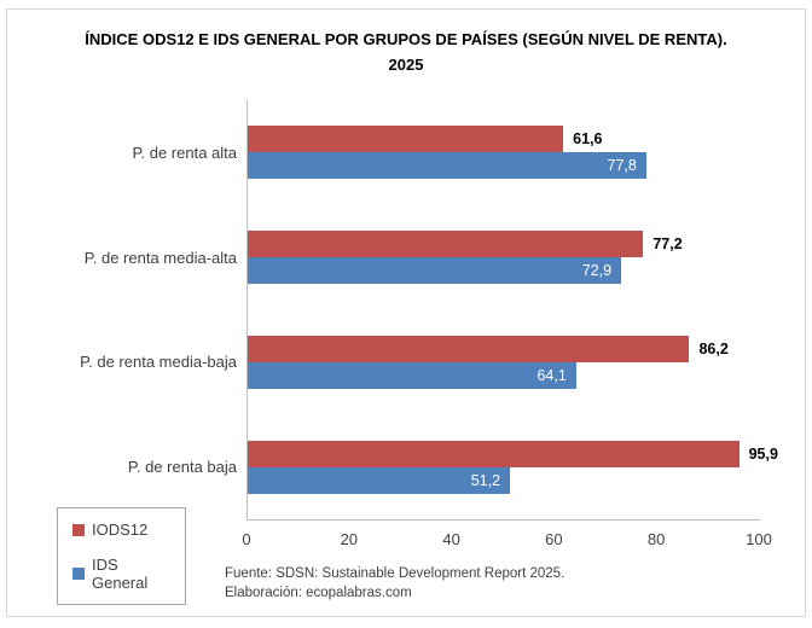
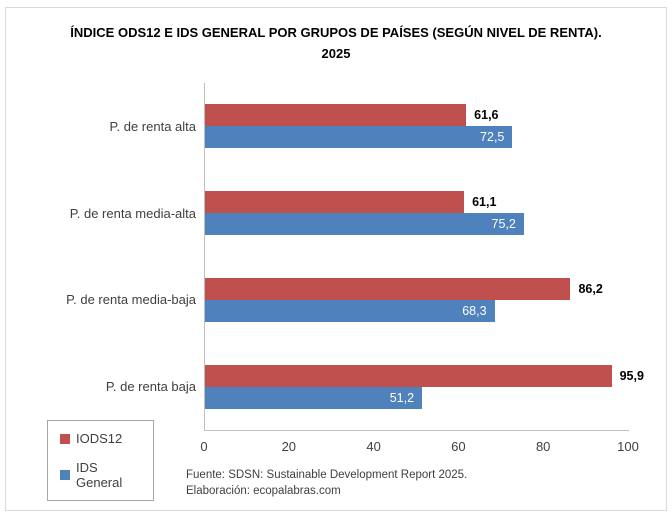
IDS General/P. de renta alta: 77,8 -> 72,5
IODS12/P. de renta media-alta: 77,2 -> 61,1
IDS General/P. de renta media-alta: 72,9 -> 75,2
IDS General/P. de renta media-baja: 64,1 -> 68,3
